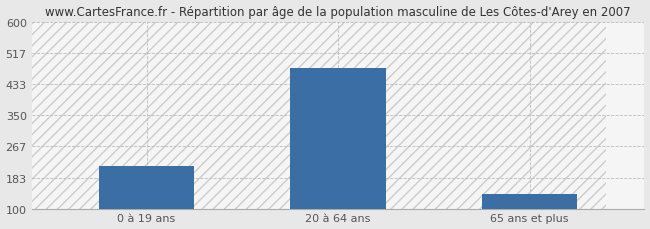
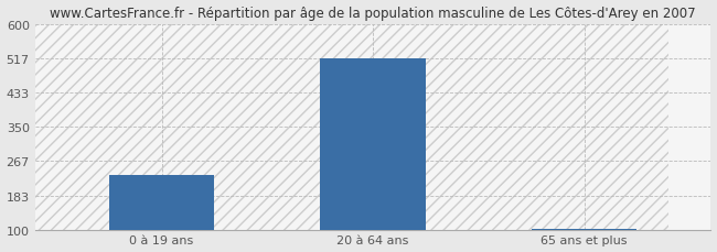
0 à 19 ans: 215 -> 233
20 à 64 ans: 475 -> 517
65 ans et plus: 140 -> 102
